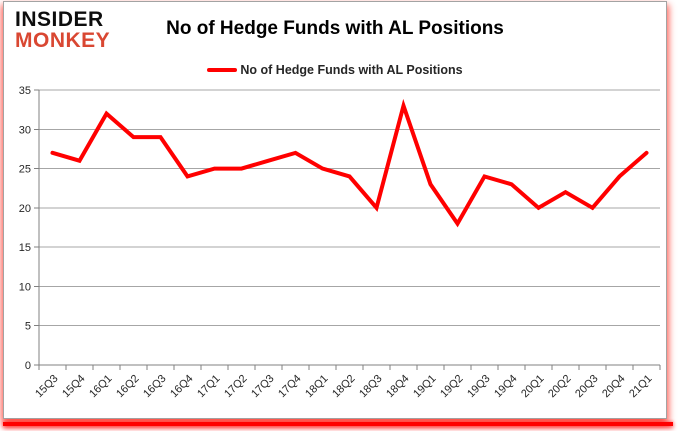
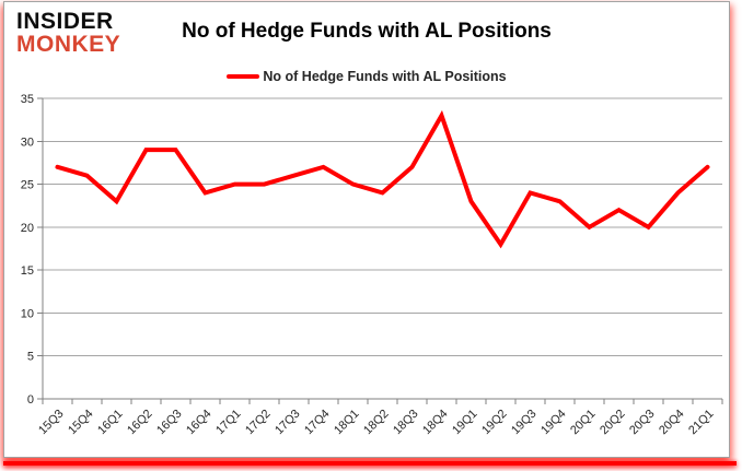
16Q1: 32 -> 23
18Q3: 20 -> 27
